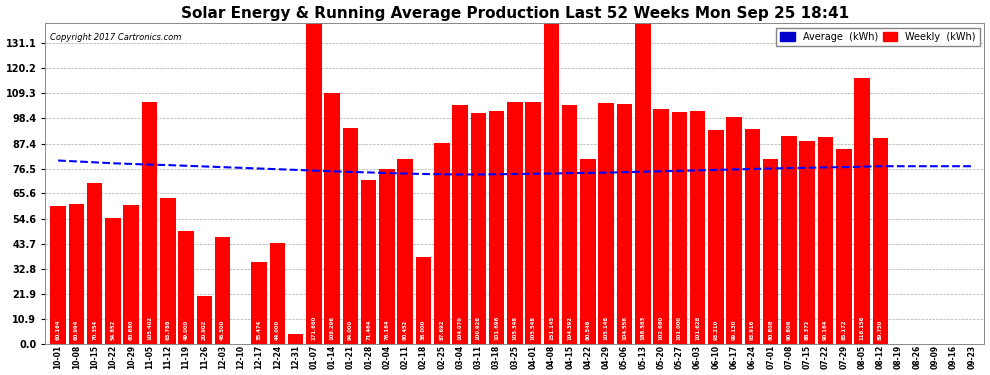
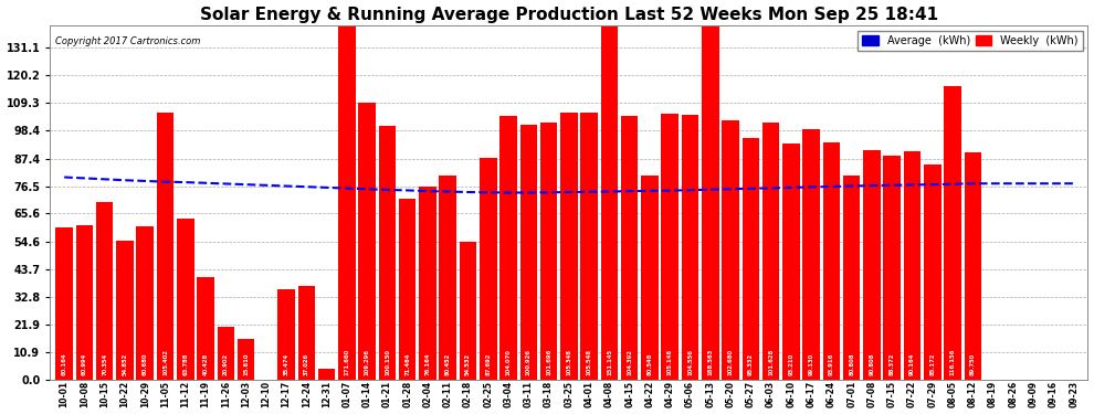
Weekly (kWh)/11-19: 49.0 -> 40.4
Weekly (kWh)/12-03: 46.5 -> 15.8
Weekly (kWh)/12-24: 44.0 -> 37.0
Weekly (kWh)/01-21: 94.0 -> 100.2
Weekly (kWh)/02-18: 38.0 -> 54.5
Weekly (kWh)/05-27: 101.0 -> 95.3
